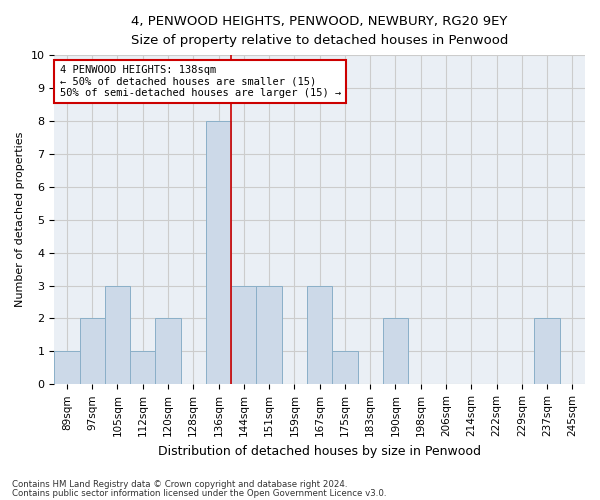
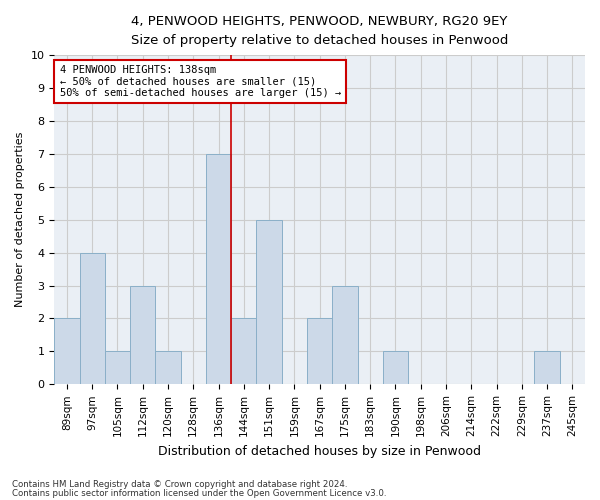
89sqm: 1 -> 2
97sqm: 2 -> 4
105sqm: 3 -> 1
112sqm: 1 -> 3
120sqm: 2 -> 1
136sqm: 8 -> 7
144sqm: 3 -> 2
151sqm: 3 -> 5
167sqm: 3 -> 2
175sqm: 1 -> 3
190sqm: 2 -> 1
237sqm: 2 -> 1
